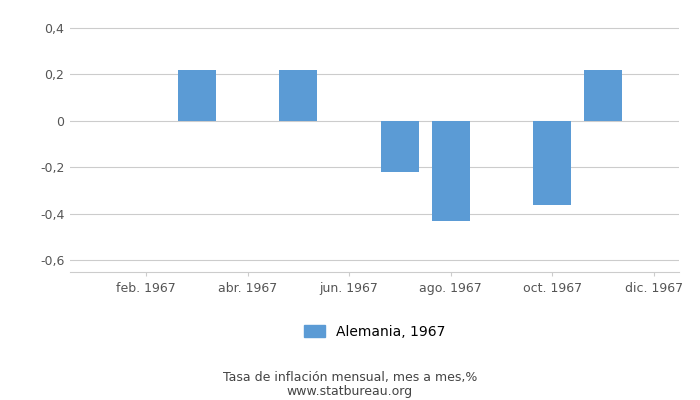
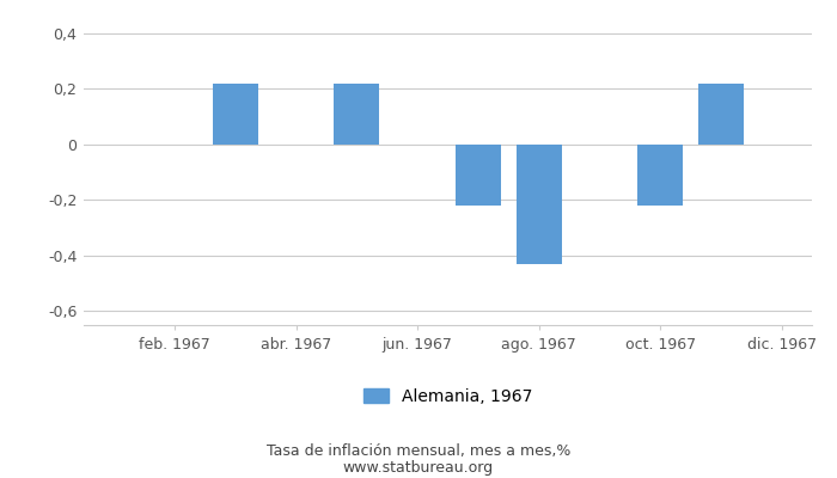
oct. 1967: -0,36 -> -0,22
